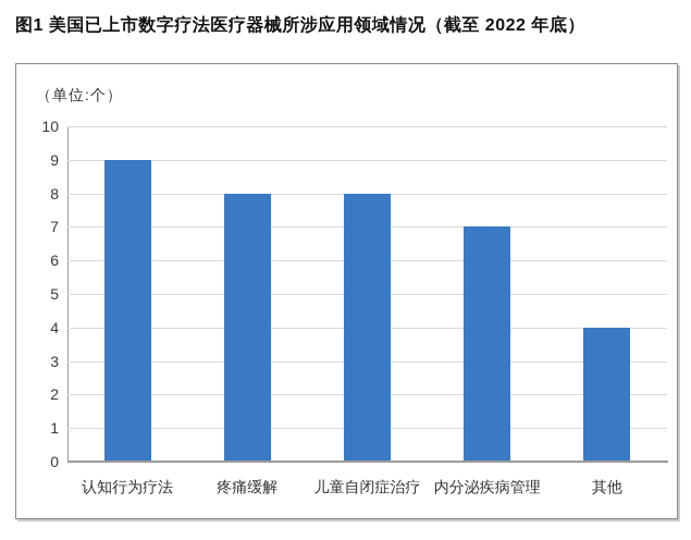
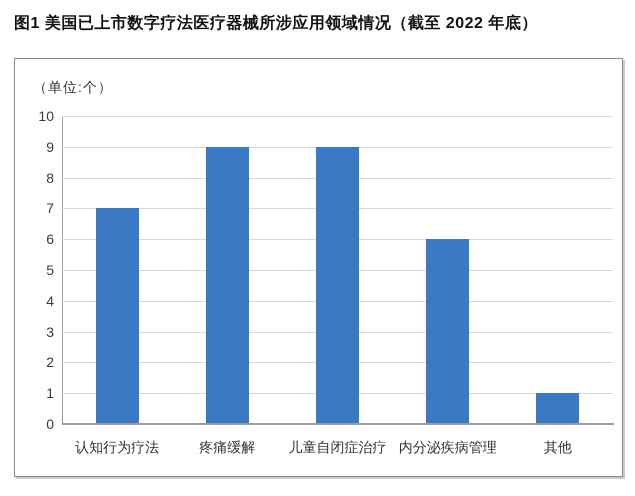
认知行为疗法: 9 -> 7
疼痛缓解: 8 -> 9
儿童自闭症治疗: 8 -> 9
内分泌疾病管理: 7 -> 6
其他: 4 -> 1
